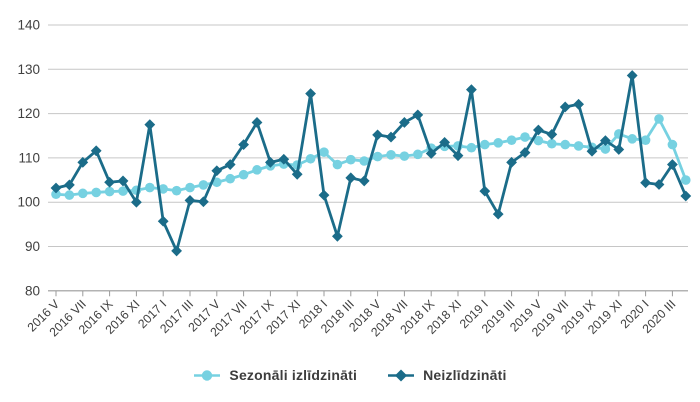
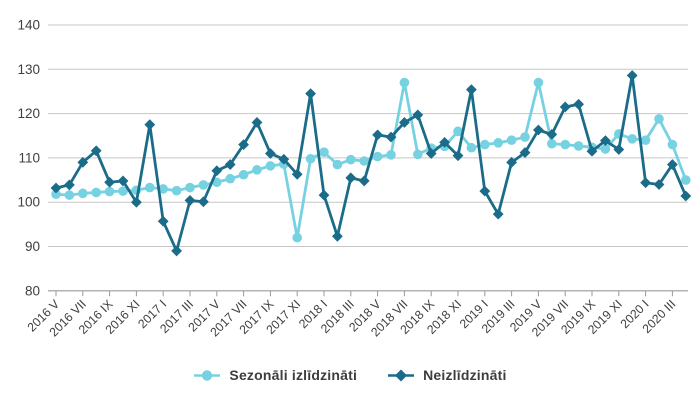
Neizlīdzināti/2017 IX: 109 -> 111
Sezonāli izlīdzināti/2017 XI: 108 -> 92
Sezonāli izlīdzināti/2018 VII: 110 -> 127
Sezonāli izlīdzināti/2018 XI: 113 -> 116
Sezonāli izlīdzināti/2019 V: 114 -> 127
